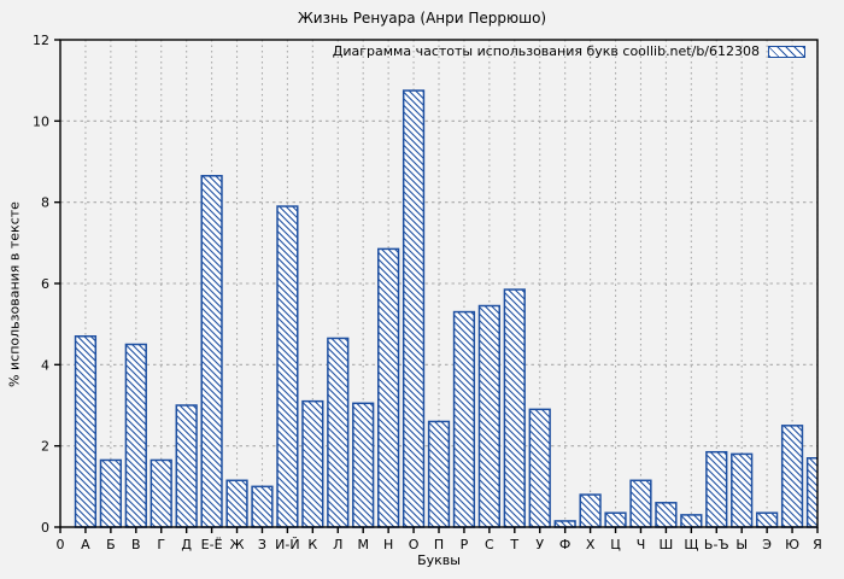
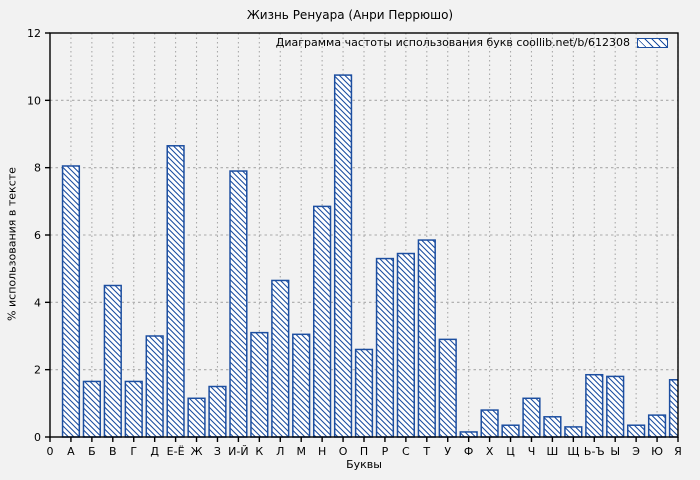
А: 4.7 -> 8.1
З: 1.0 -> 1.5
Ю: 2.5 -> 0.7
